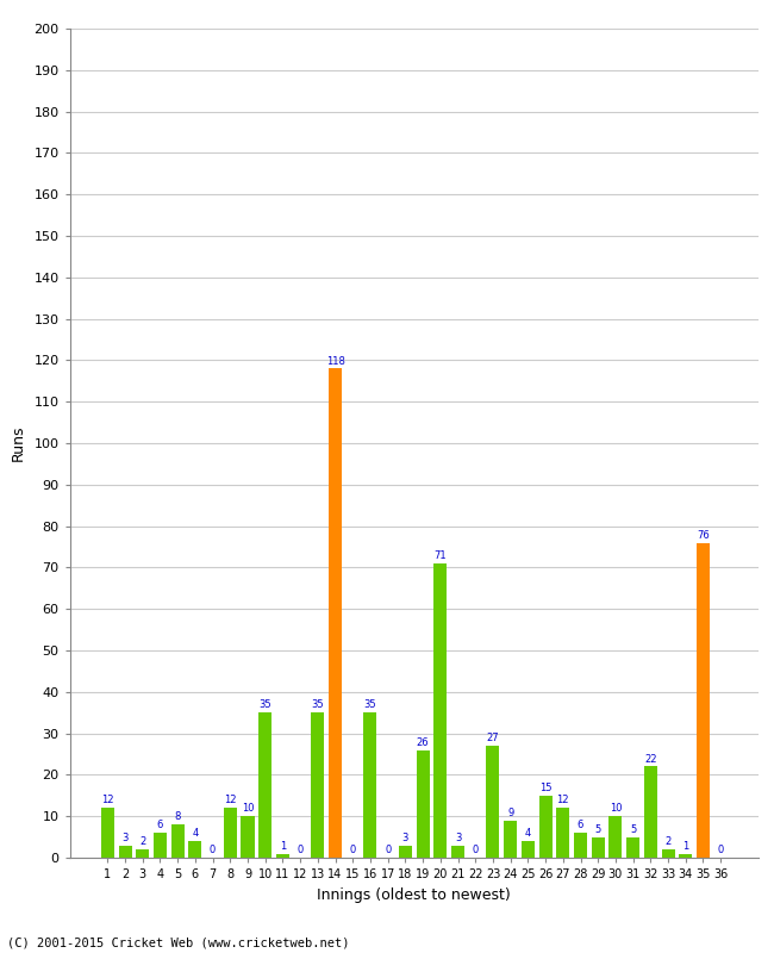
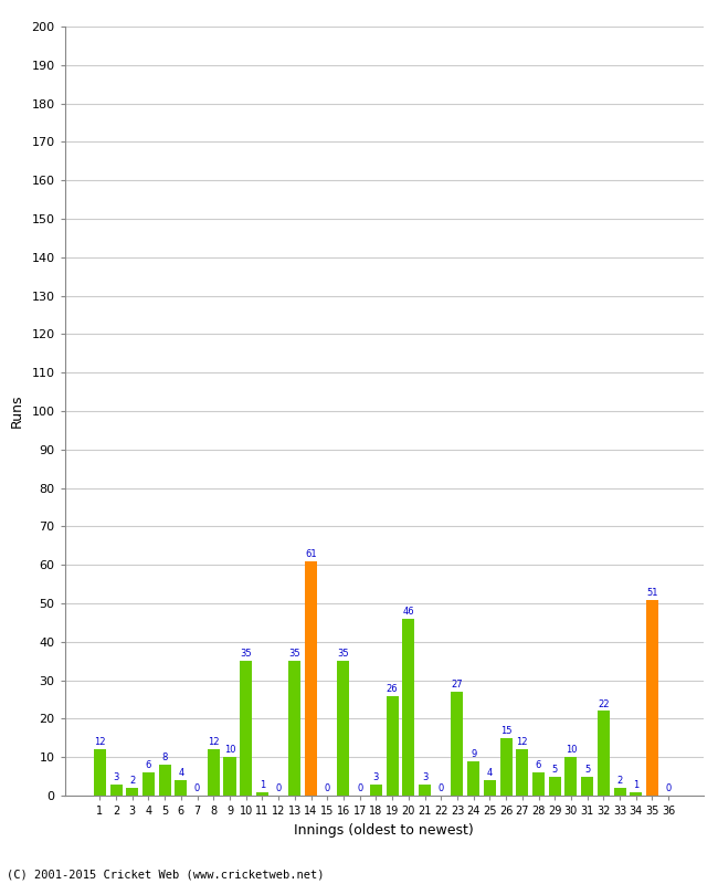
14: 118 -> 61
20: 71 -> 46
35: 76 -> 51
